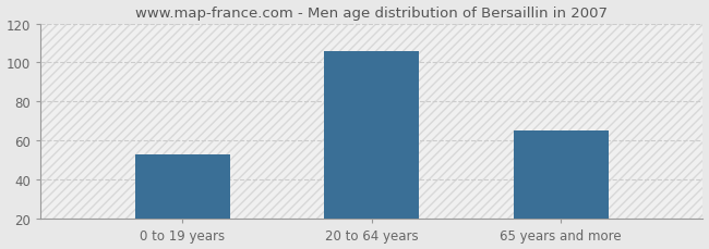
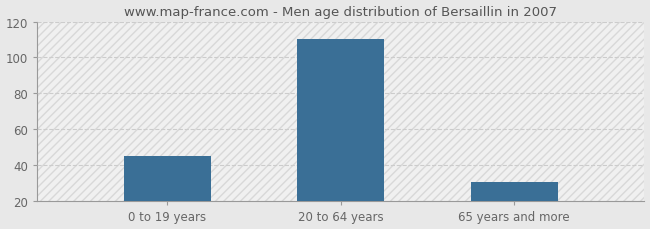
0 to 19 years: 53 -> 45
20 to 64 years: 106 -> 110
65 years and more: 65 -> 31
